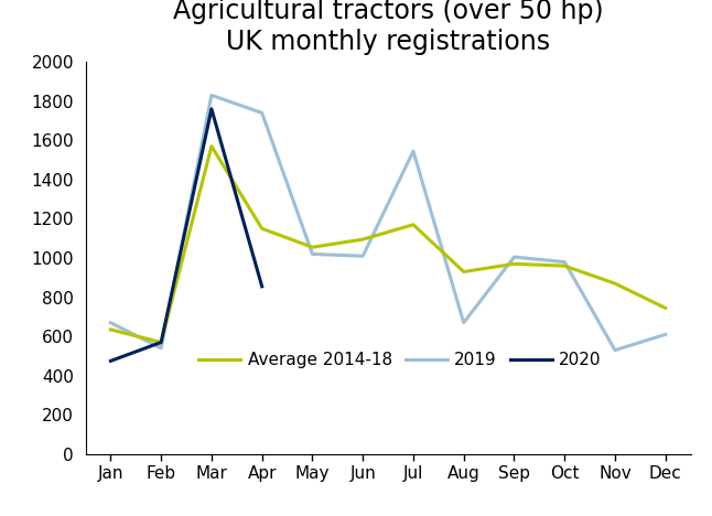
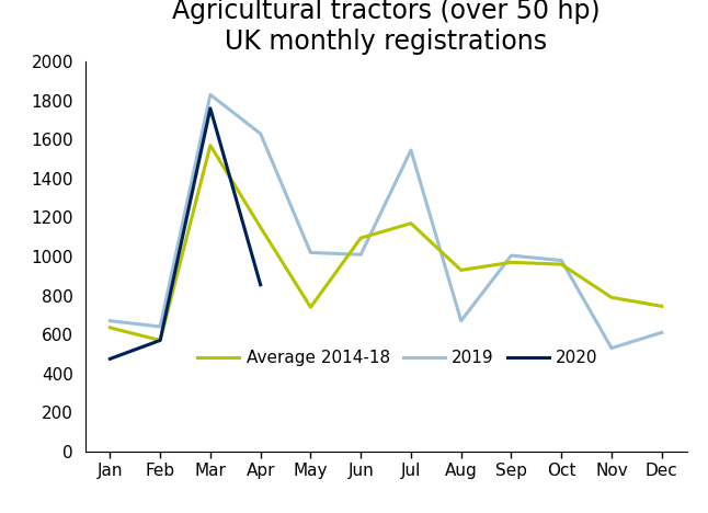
2019/Feb: 540 -> 640
2019/Apr: 1740 -> 1630
Average 2014-18/May: 1060 -> 740
Average 2014-18/Nov: 870 -> 790
